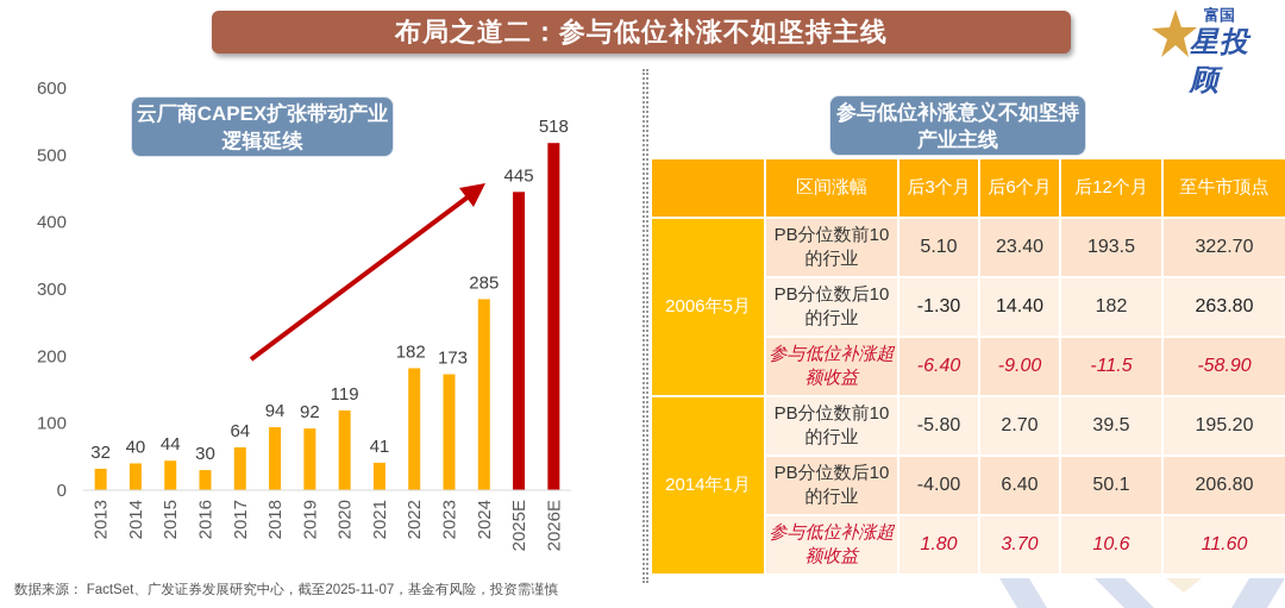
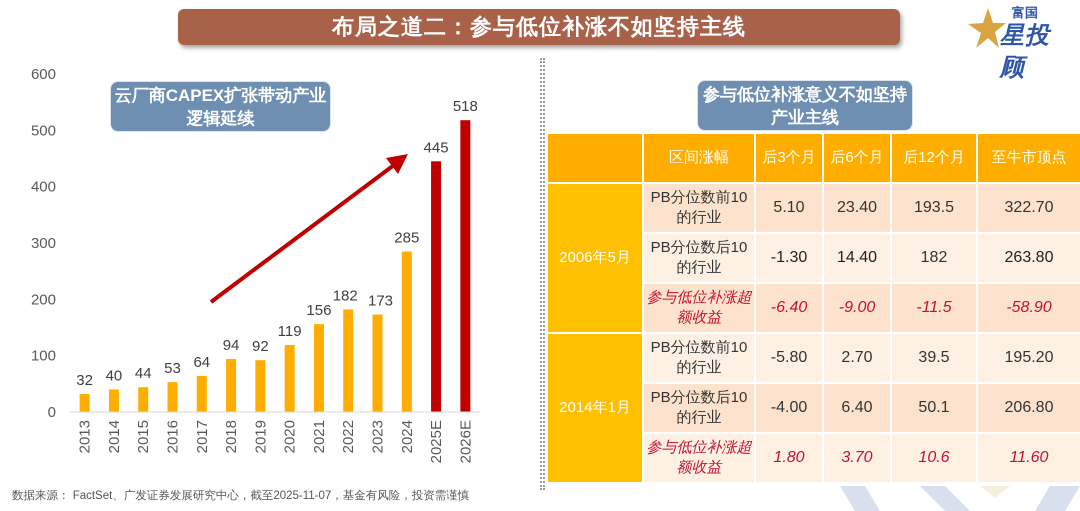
2016: 30 -> 53
2021: 41 -> 156
